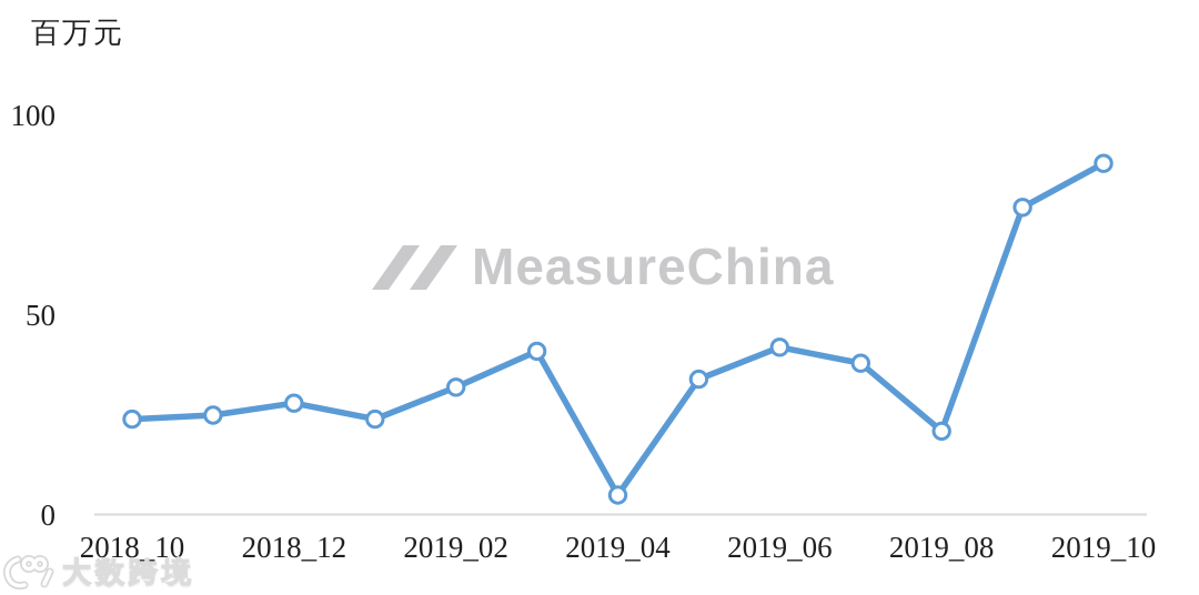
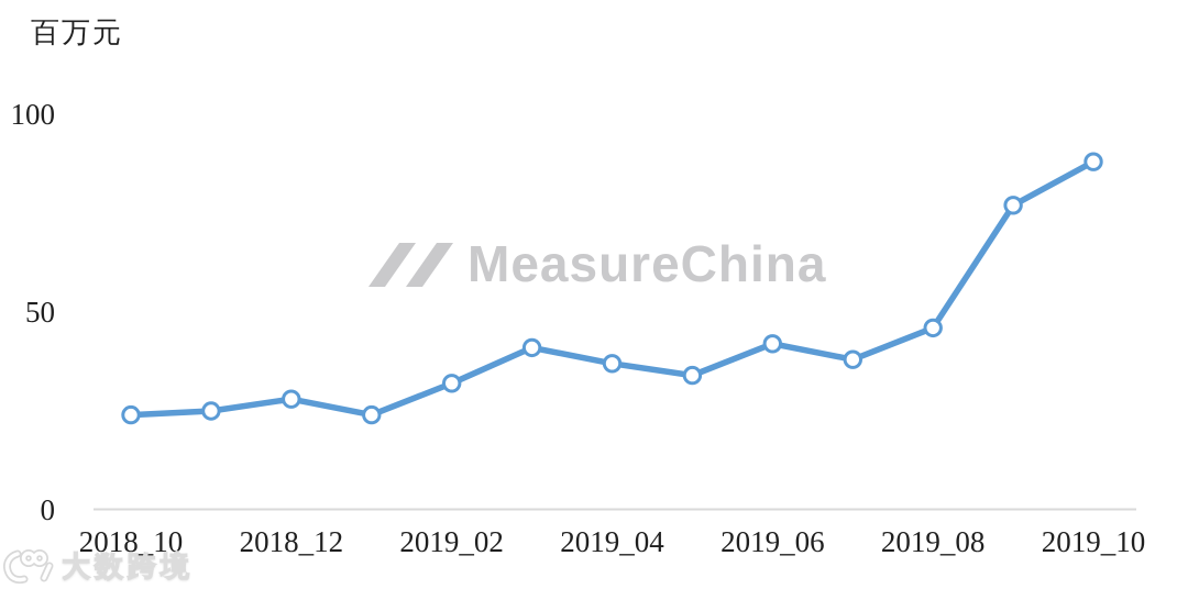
2019_04: 5 -> 37
2019_08: 21 -> 46
